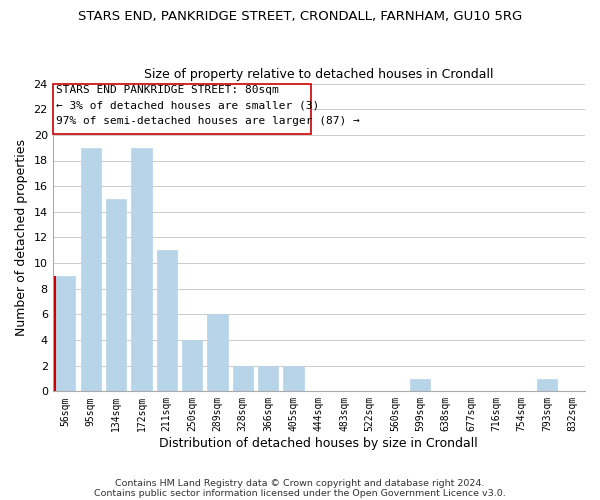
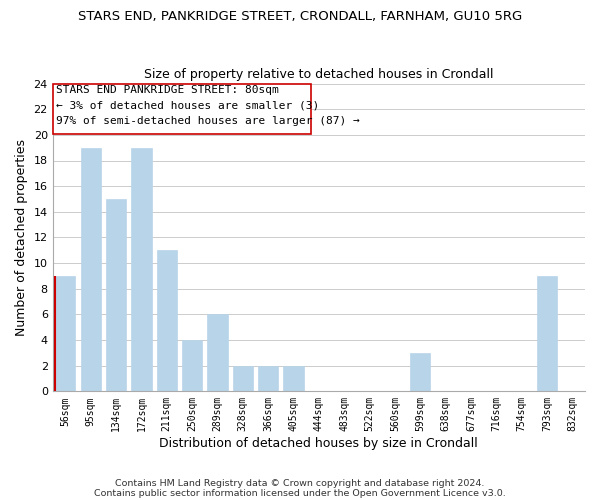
599sqm: 1 -> 3
793sqm: 1 -> 9
